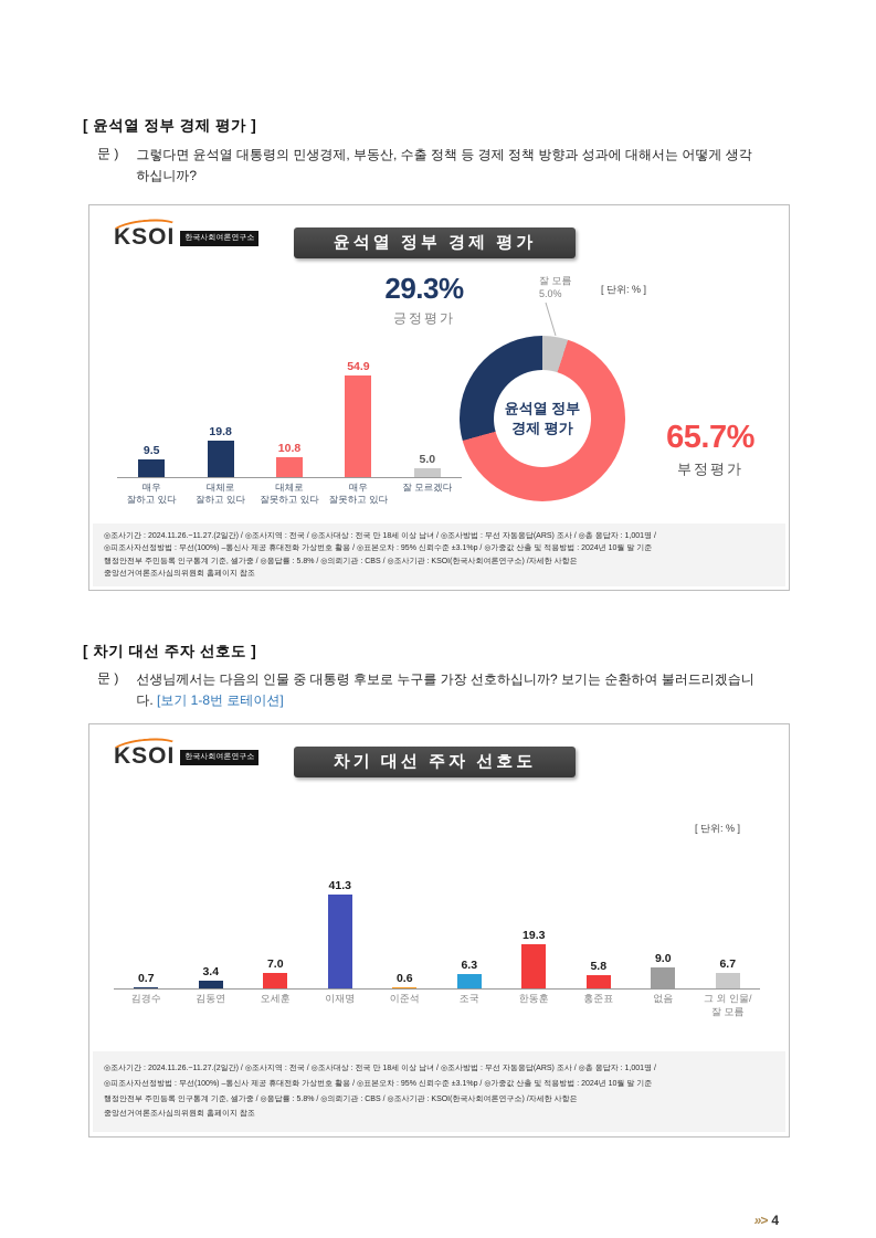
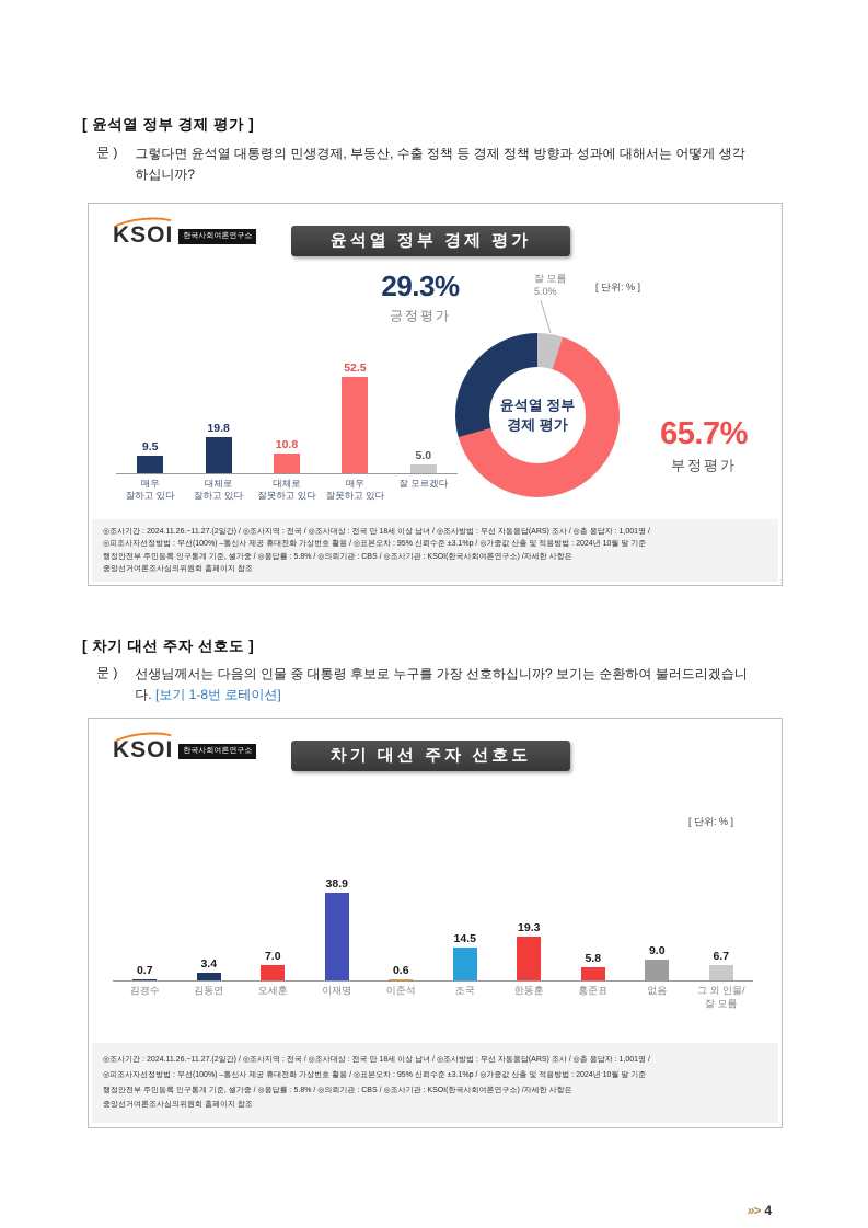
윤석열 정부 경제 평가/매우 잘못하고 있다: 54.9 -> 52.5
차기 대선 주자 선호도/이재명: 41.3 -> 38.9
차기 대선 주자 선호도/조국: 6.3 -> 14.5
